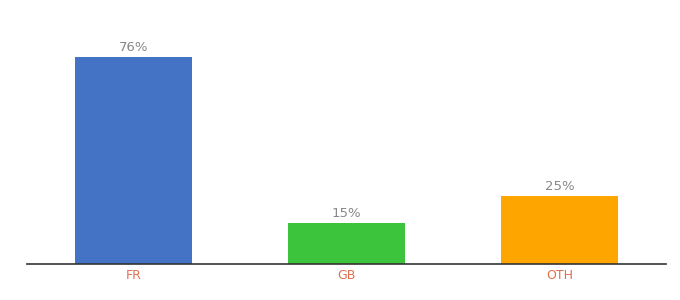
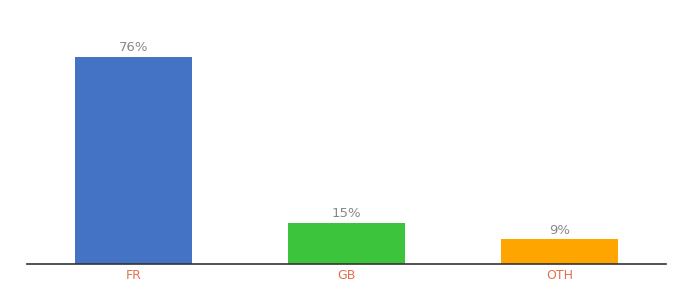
OTH: 25% -> 9%
